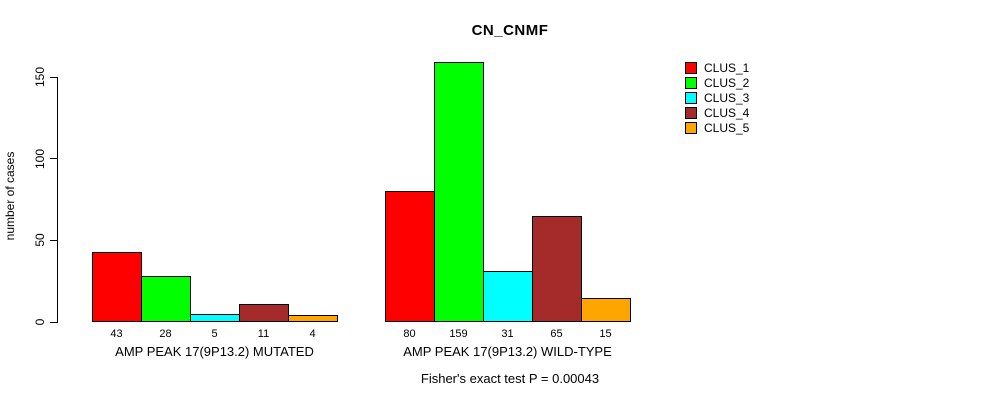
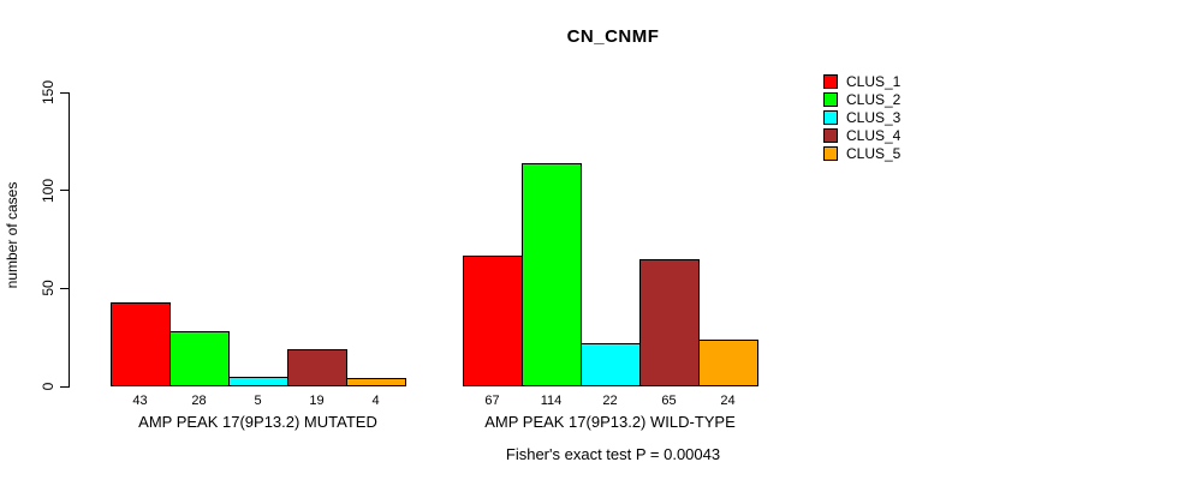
CLUS_4/AMP PEAK 17(9P13.2) MUTATED: 11 -> 19
CLUS_1/AMP PEAK 17(9P13.2) WILD-TYPE: 80 -> 67
CLUS_2/AMP PEAK 17(9P13.2) WILD-TYPE: 159 -> 114
CLUS_3/AMP PEAK 17(9P13.2) WILD-TYPE: 31 -> 22
CLUS_5/AMP PEAK 17(9P13.2) WILD-TYPE: 15 -> 24
